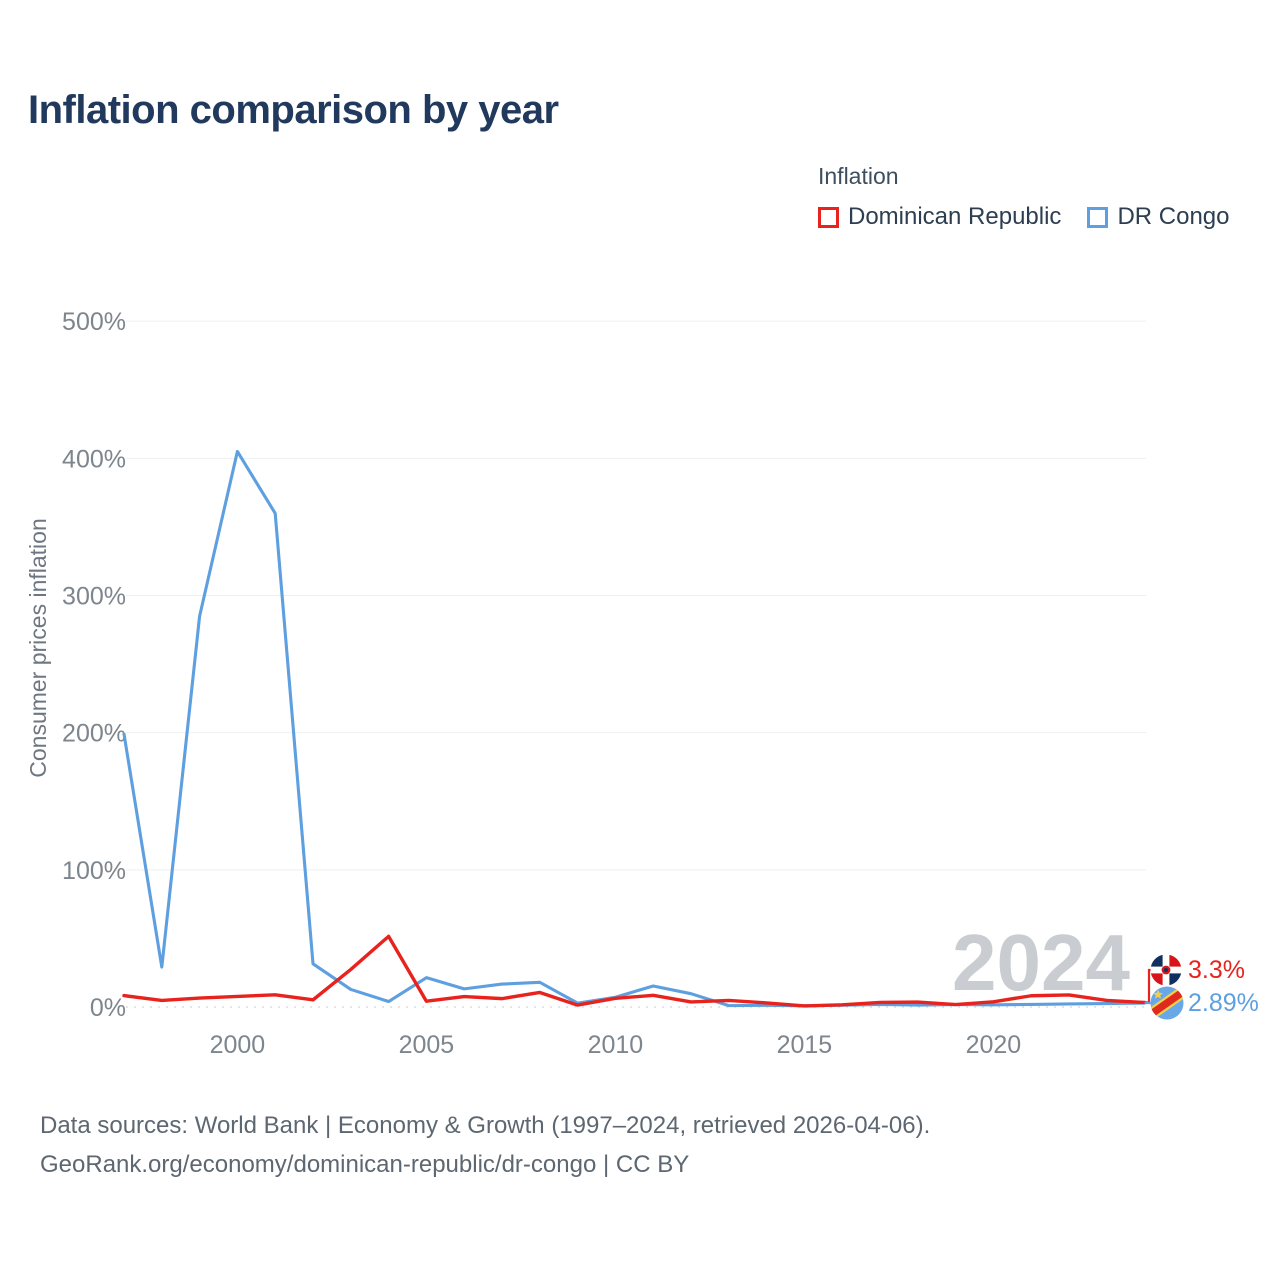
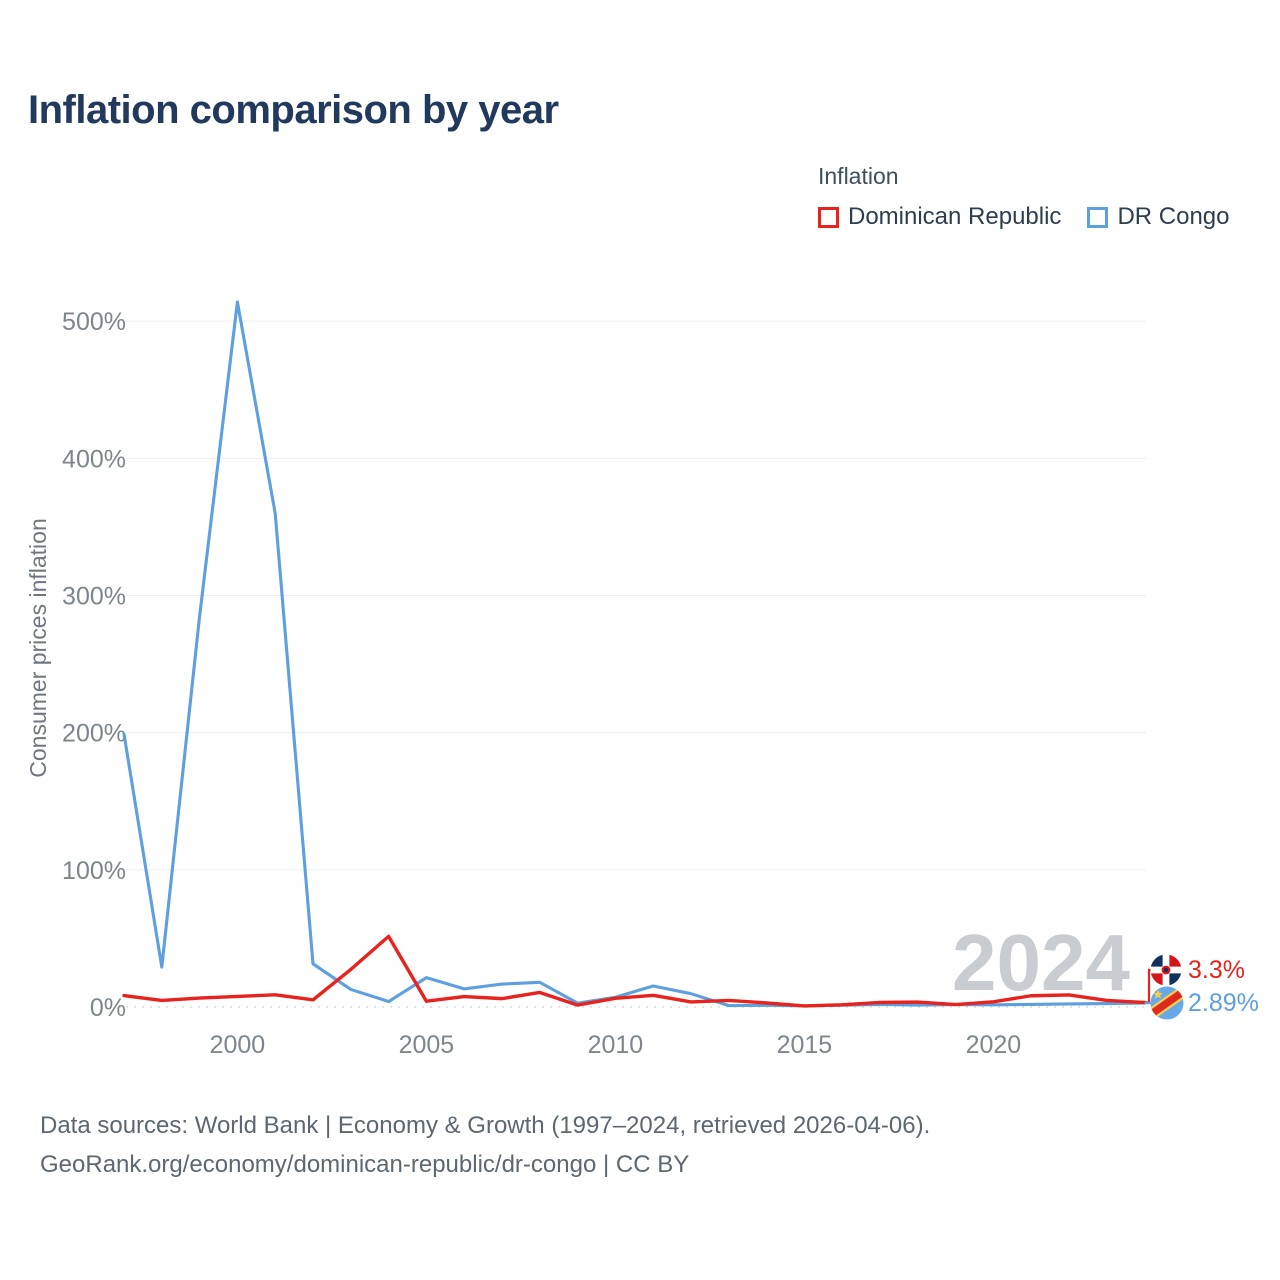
DR Congo/2000: 405% -> 514%
